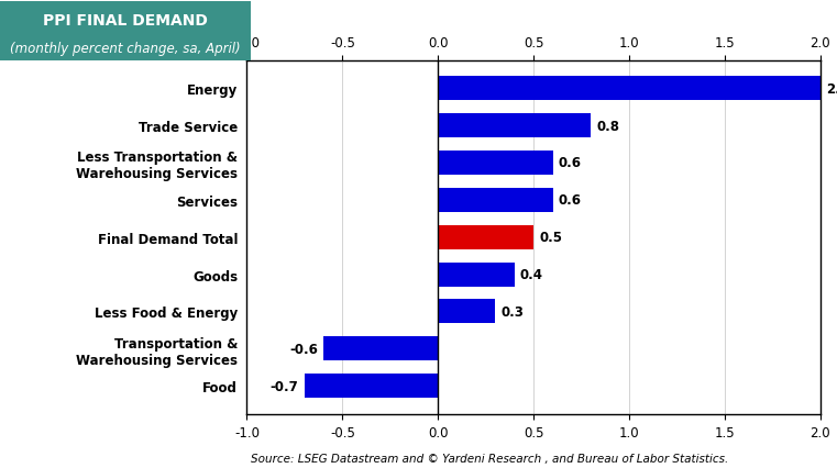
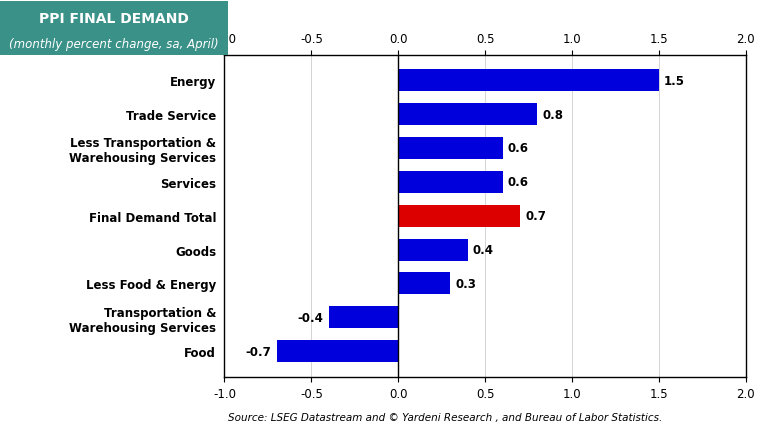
Energy: 2.0 -> 1.5
Final Demand Total: 0.5 -> 0.7
Transportation & Warehousing Services: -0.6 -> -0.4
